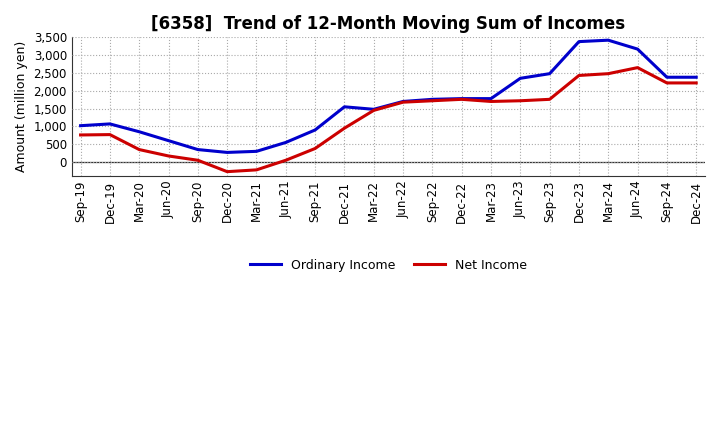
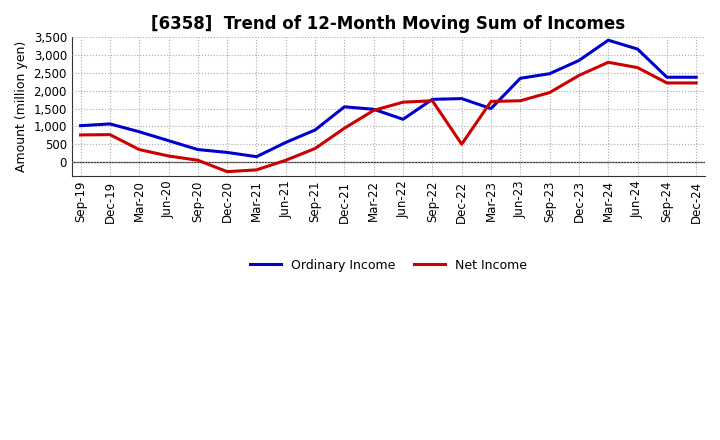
Ordinary Income/Mar-21: 300 -> 150
Ordinary Income/Jun-22: 1,700 -> 1,200
Net Income/Dec-22: 1,760 -> 500
Ordinary Income/Mar-23: 1,780 -> 1,500
Net Income/Sep-23: 1,760 -> 1,950
Ordinary Income/Dec-23: 3,380 -> 2,850
Net Income/Mar-24: 2,480 -> 2,800
